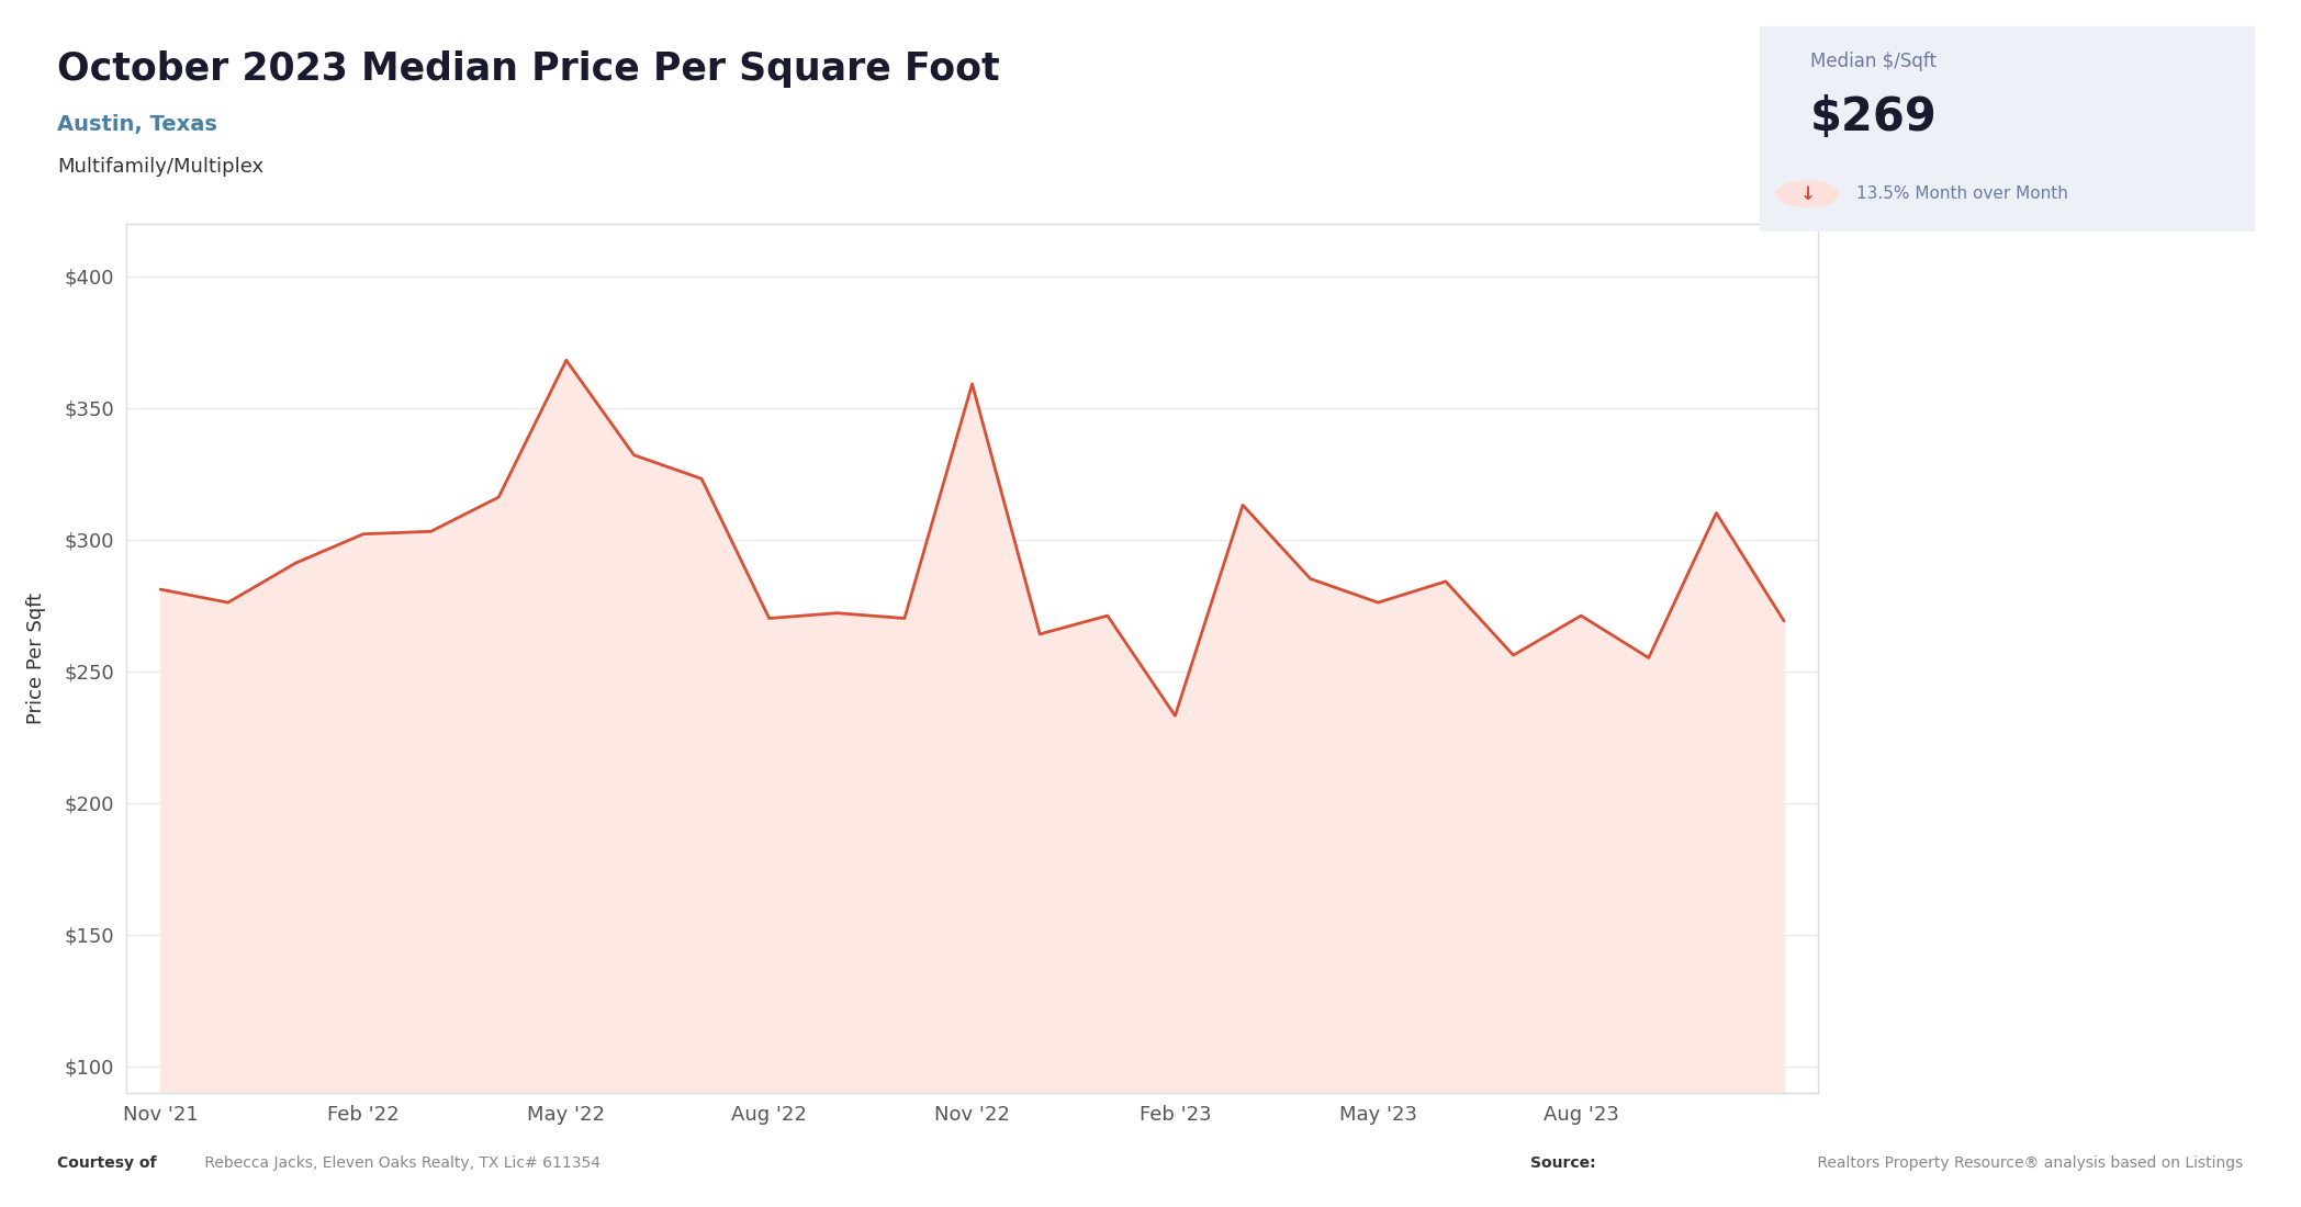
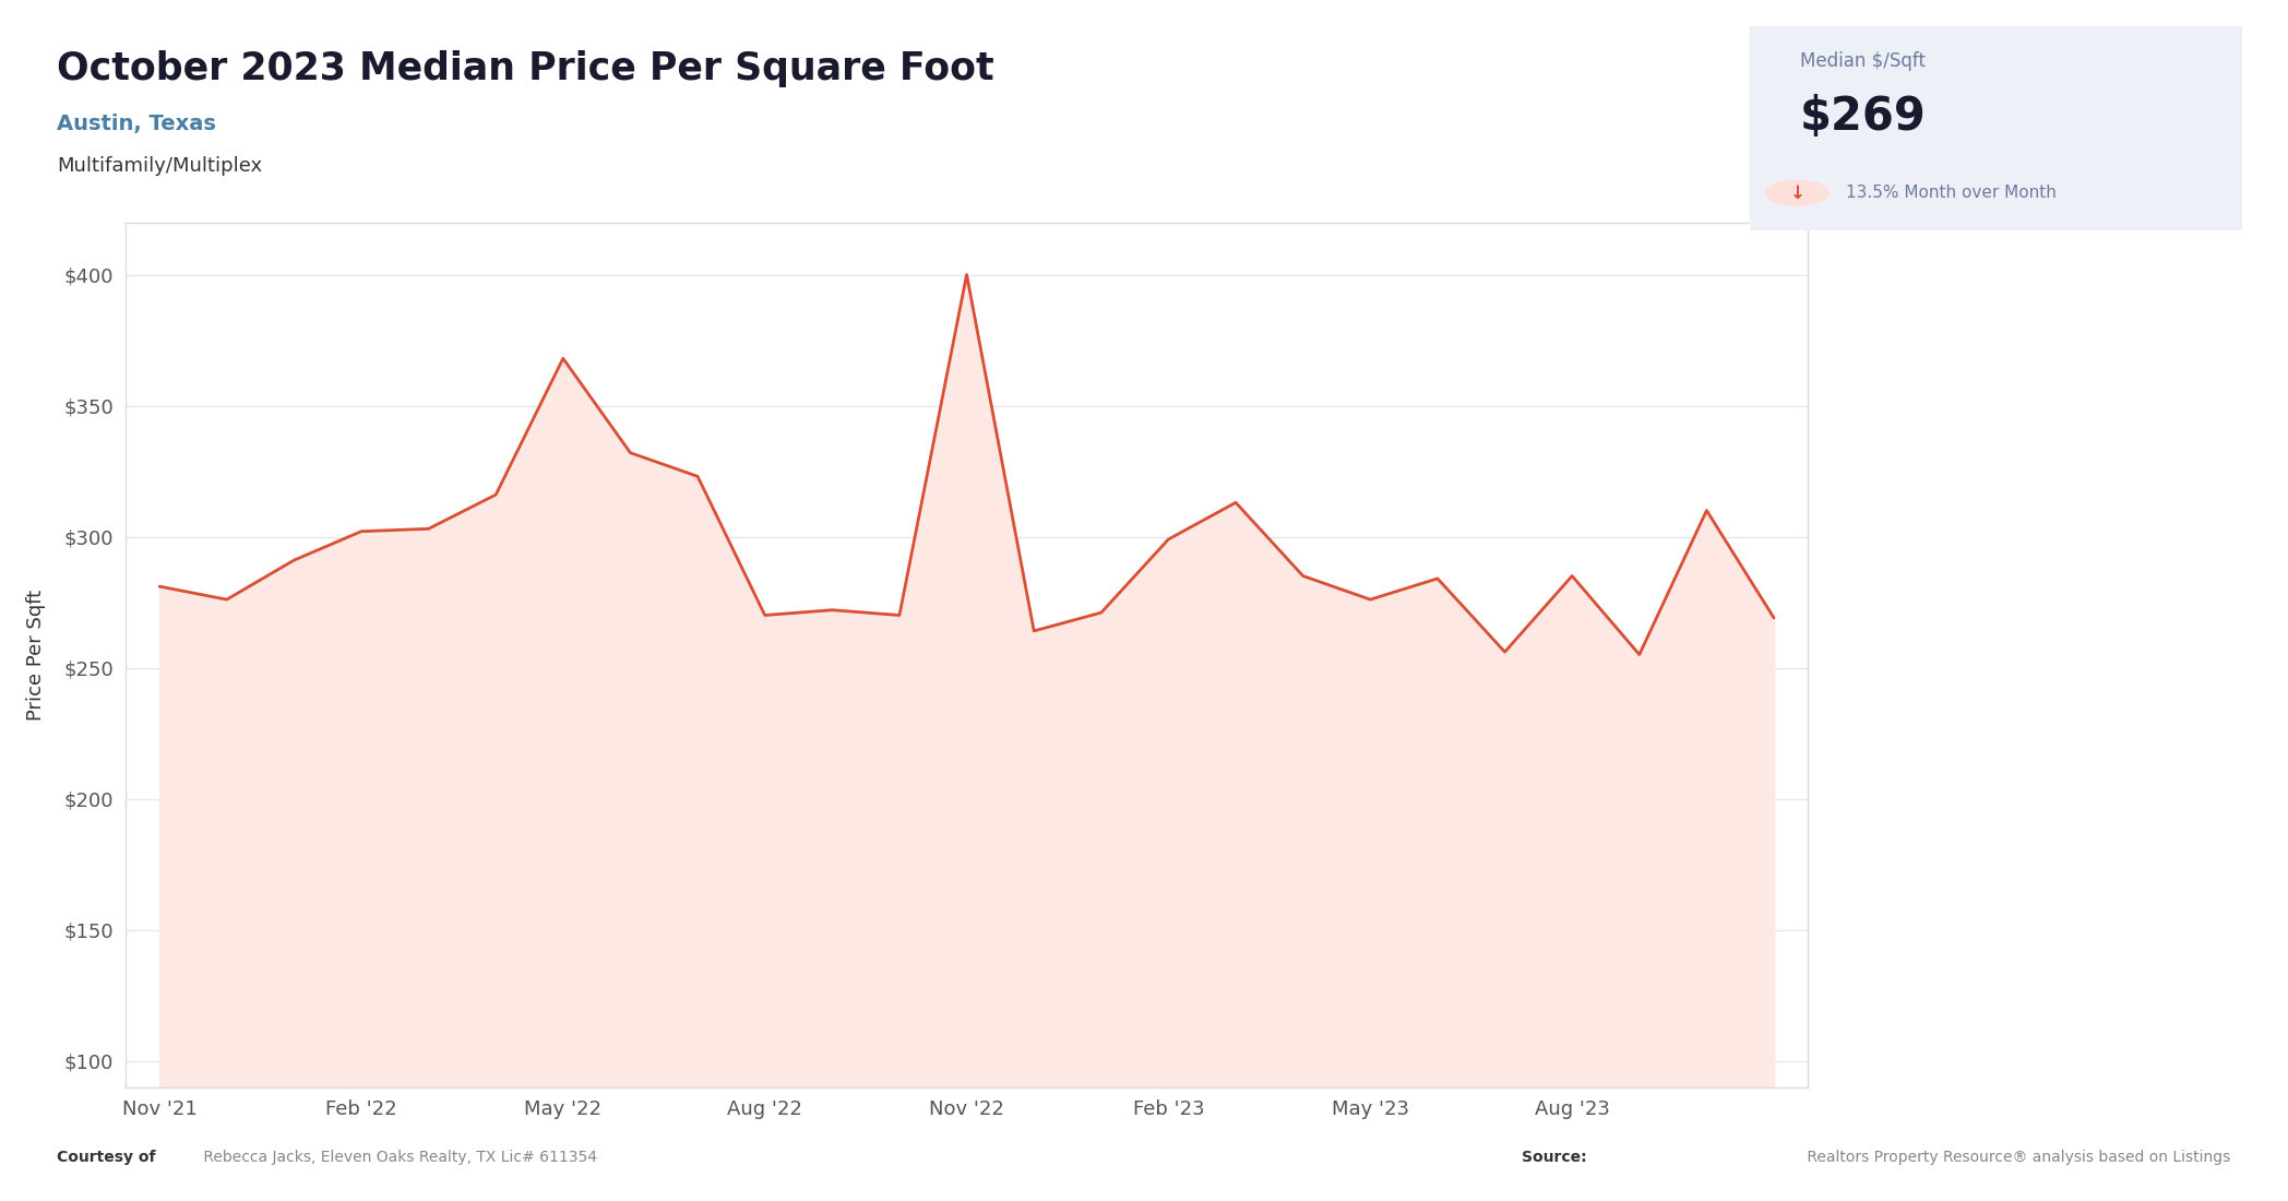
Nov '22: $359 -> $400
Feb '23: $233 -> $299
Aug '23: $271 -> $285
